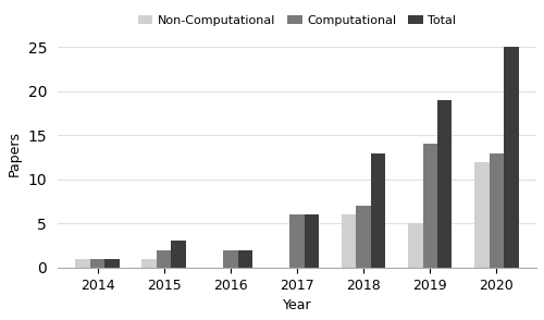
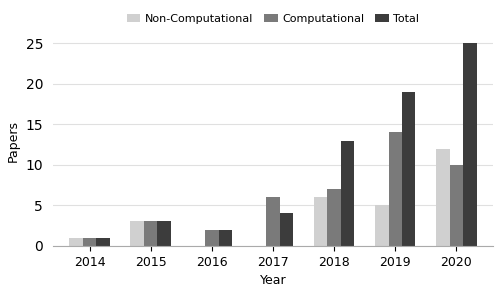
Non-Computational/2015: 1 -> 3
Computational/2015: 2 -> 3
Total/2017: 6 -> 4
Computational/2020: 13 -> 10
